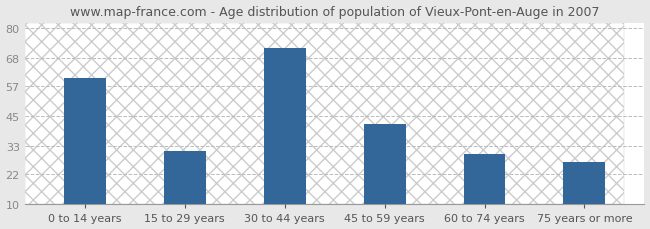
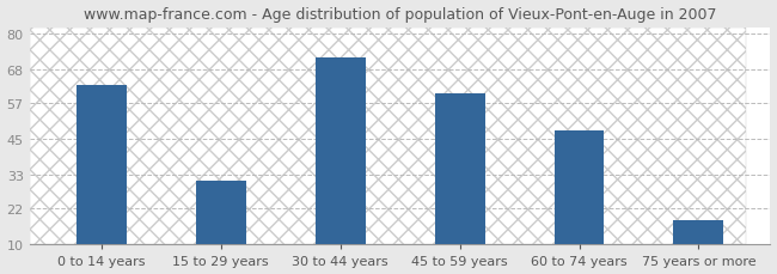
0 to 14 years: 60 -> 63
45 to 59 years: 42 -> 60
60 to 74 years: 30 -> 48
75 years or more: 27 -> 18
